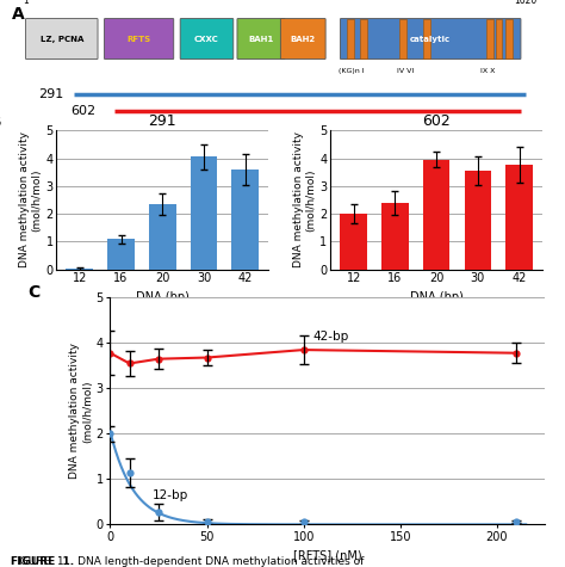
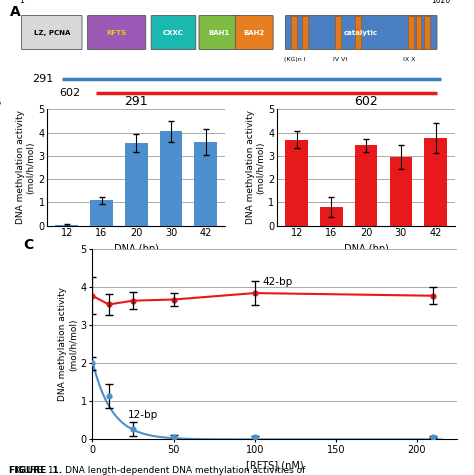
291/20: 2.35 -> 3.55
602/12: 2.00 -> 3.70
602/16: 2.40 -> 0.80
602/20: 3.95 -> 3.45
602/30: 3.55 -> 2.95
